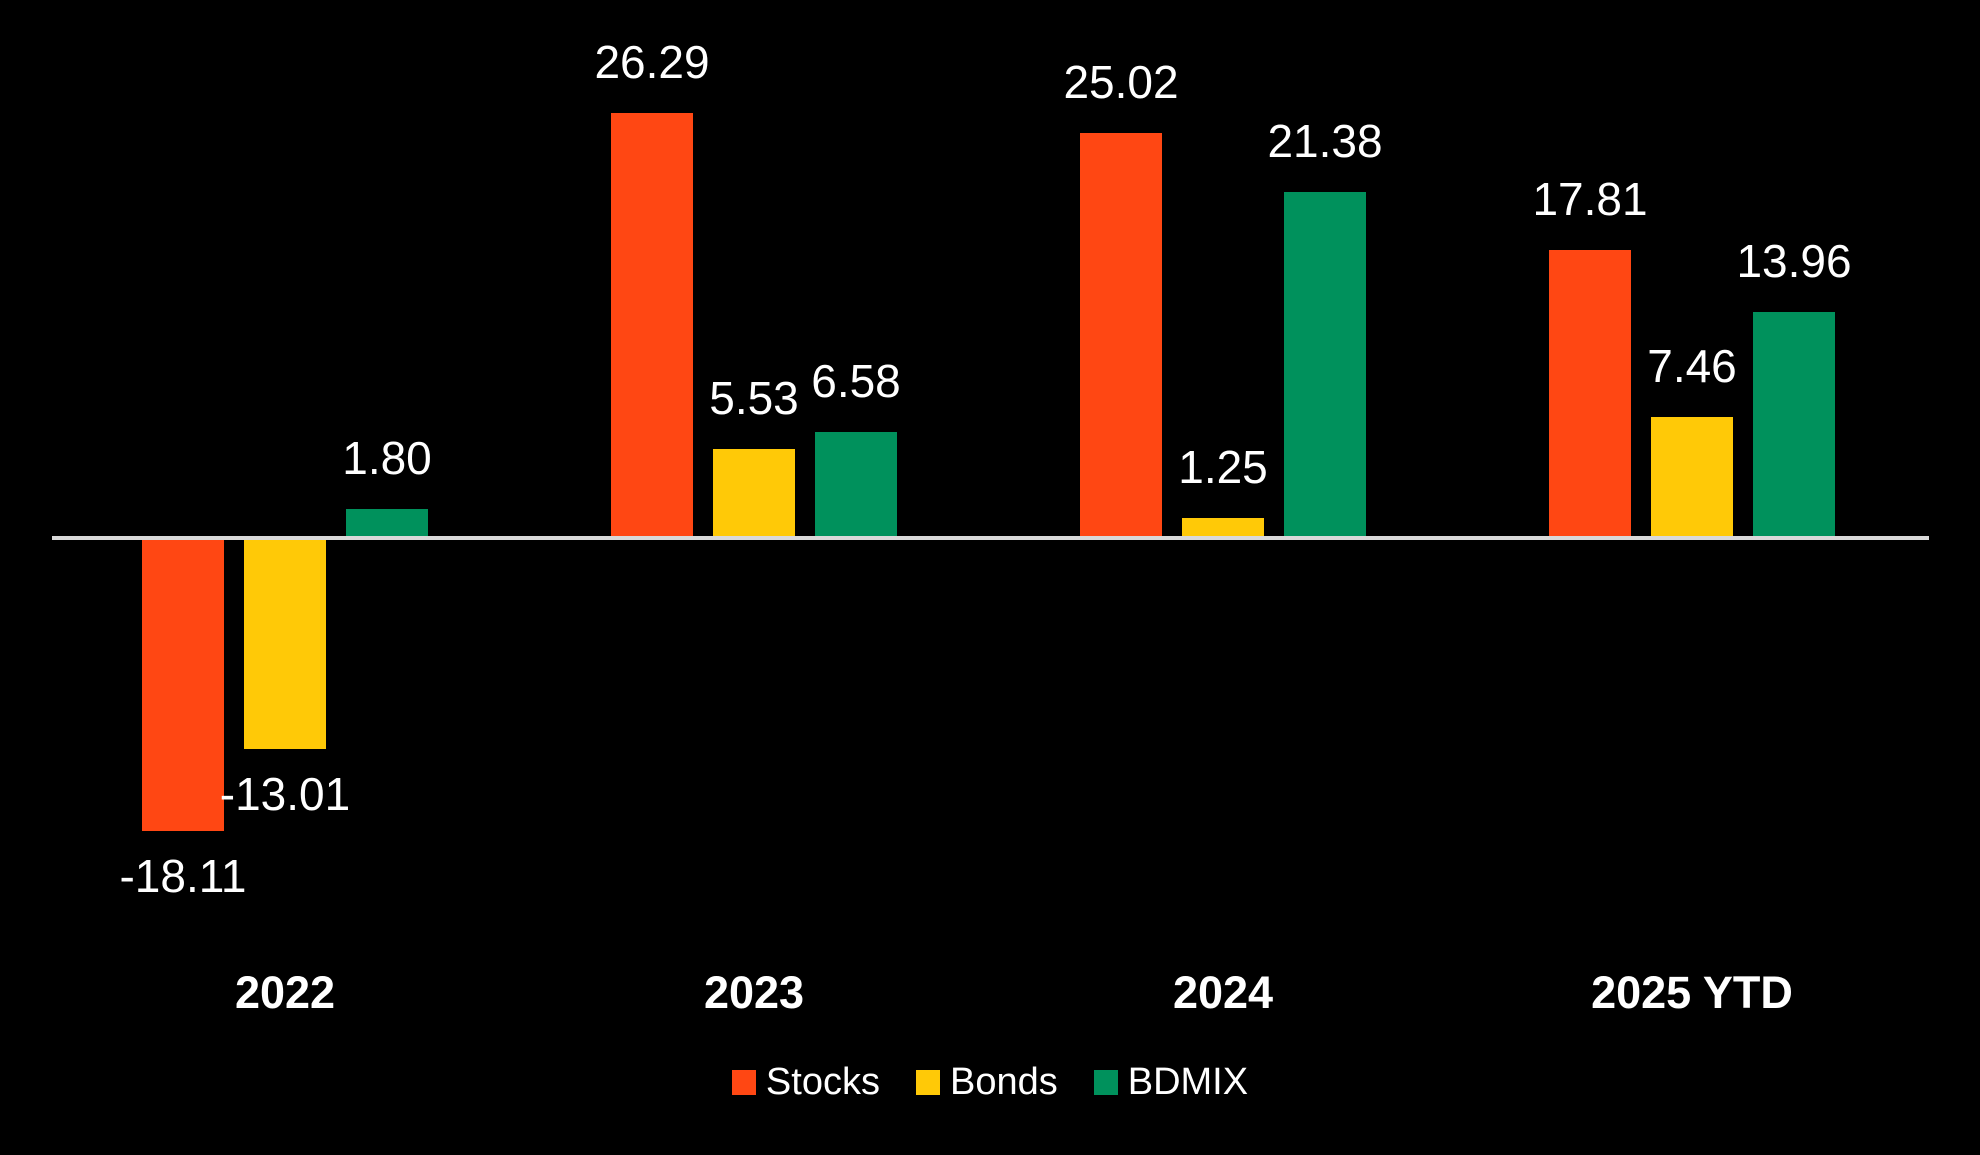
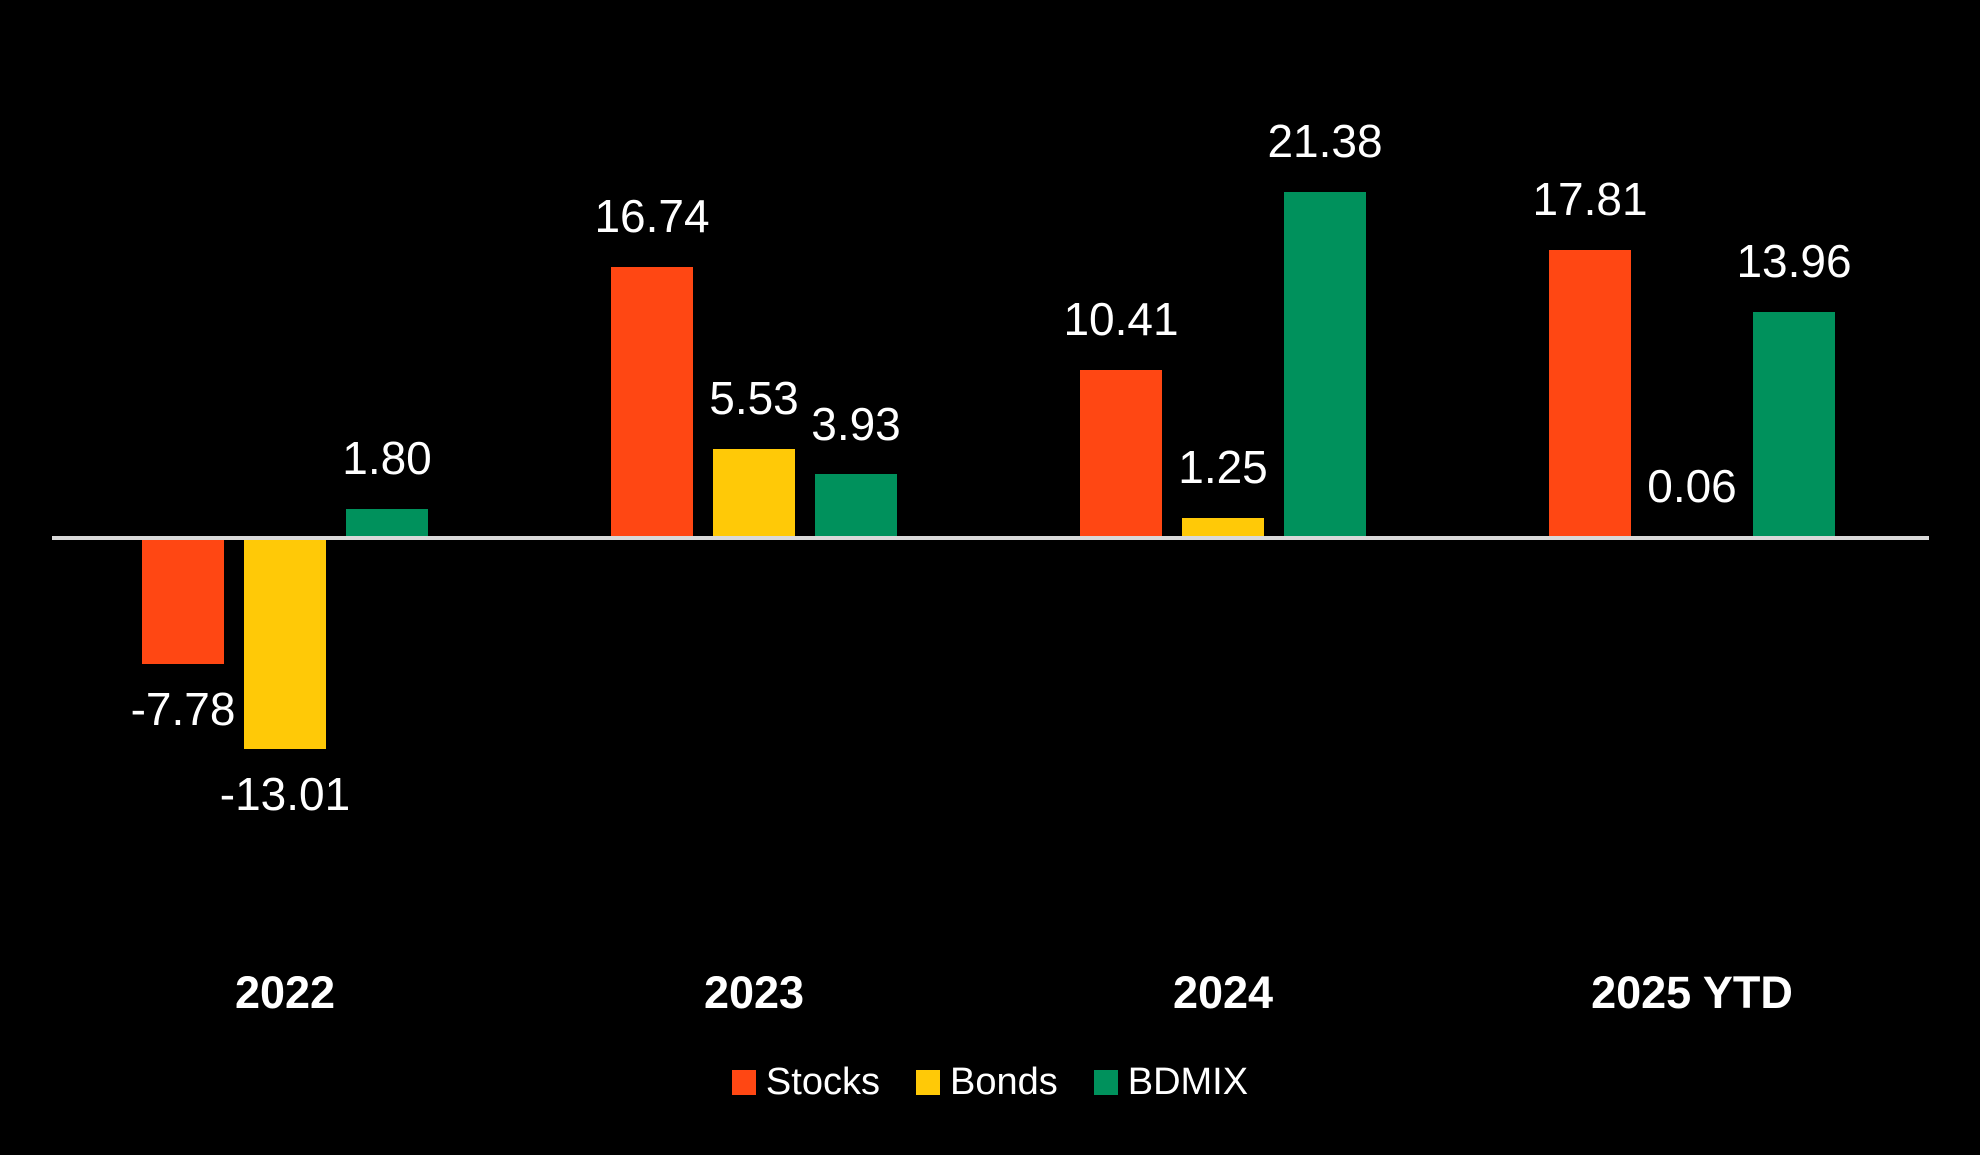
Stocks/2022: -18.11 -> -7.78
Stocks/2023: 26.29 -> 16.74
BDMIX/2023: 6.58 -> 3.93
Stocks/2024: 25.02 -> 10.41
Bonds/2025 YTD: 7.46 -> 0.06
